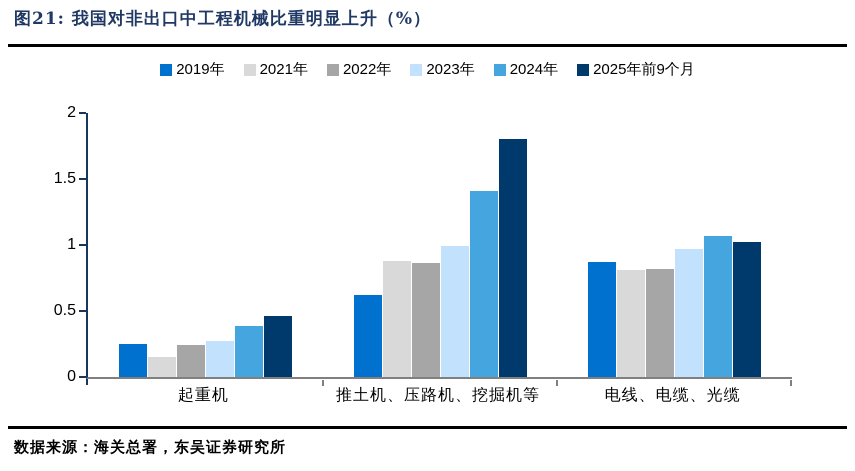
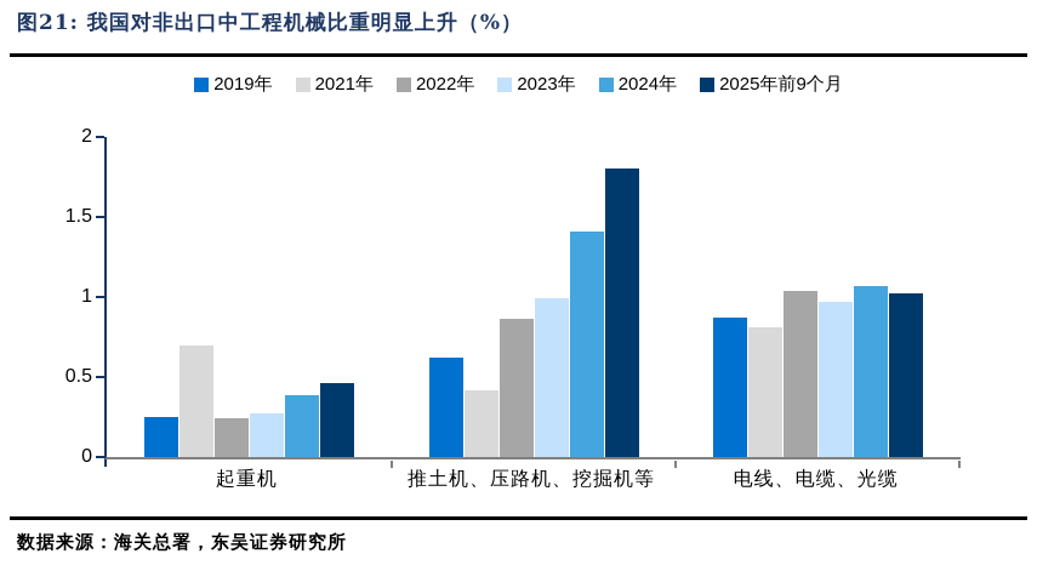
2021年/起重机: 0.15 -> 0.70
2021年/推土机、压路机、挖掘机等: 0.88 -> 0.42
2022年/电线、电缆、光缆: 0.82 -> 1.04
